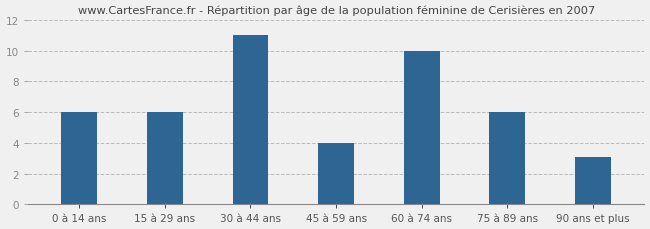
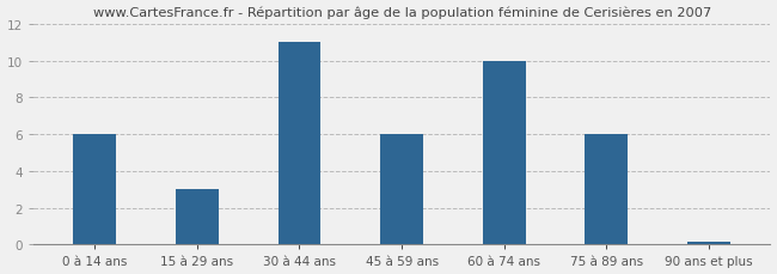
15 à 29 ans: 6.0 -> 3.0
45 à 59 ans: 4.0 -> 6.0
90 ans et plus: 3.1 -> 0.1
